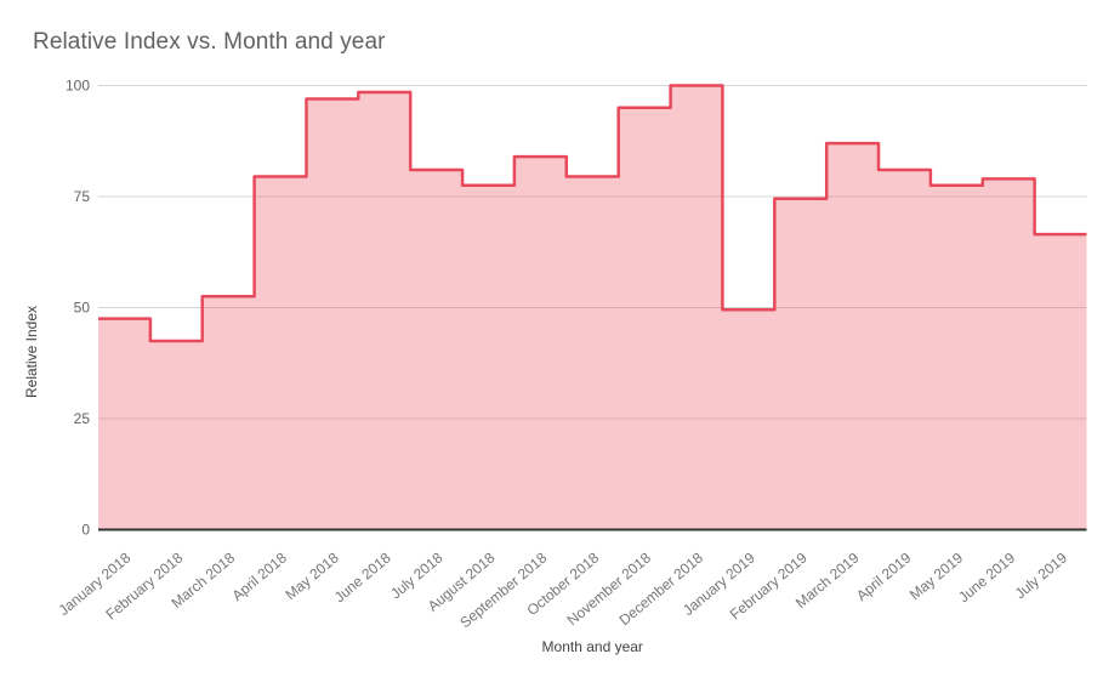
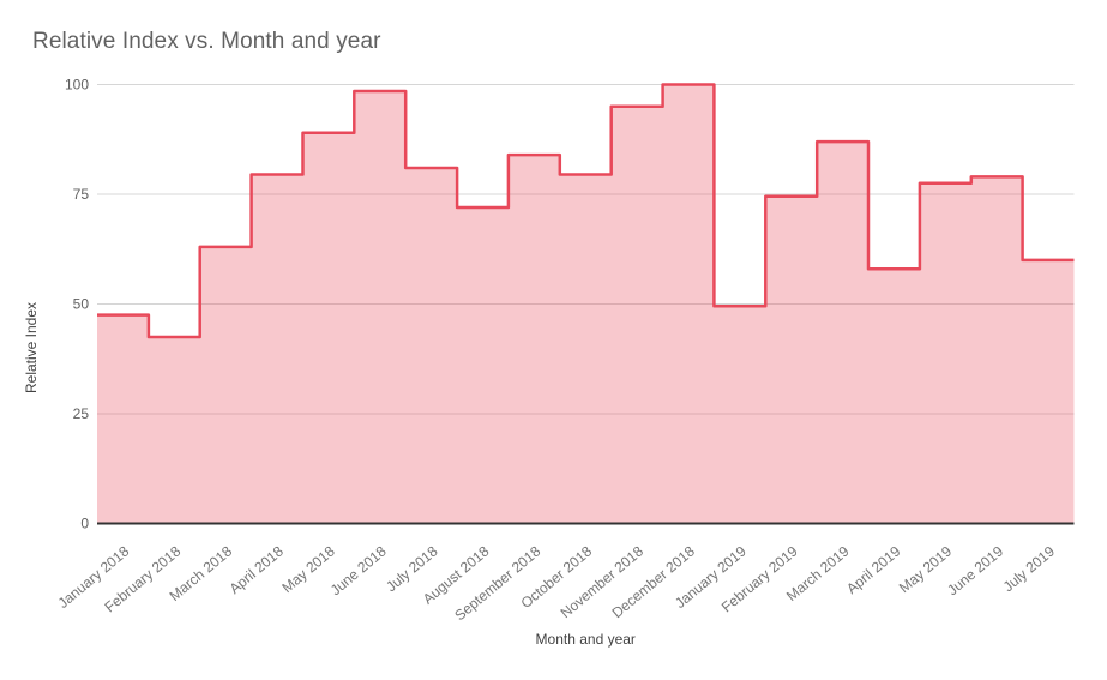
March 2018: 52 -> 63
May 2018: 97 -> 89
August 2018: 78 -> 72
April 2019: 81 -> 58
July 2019: 66 -> 60
